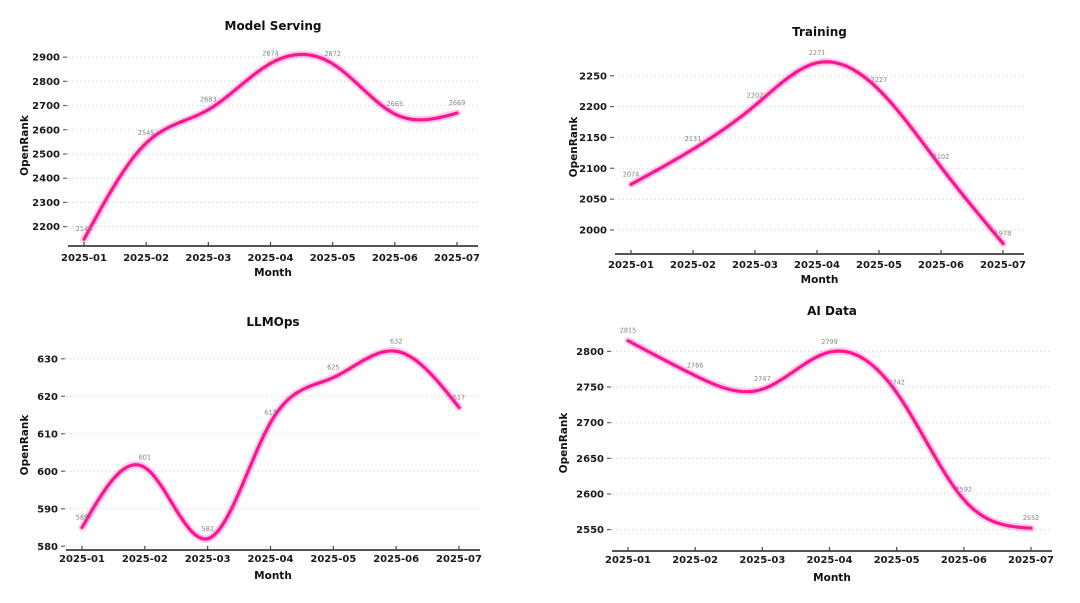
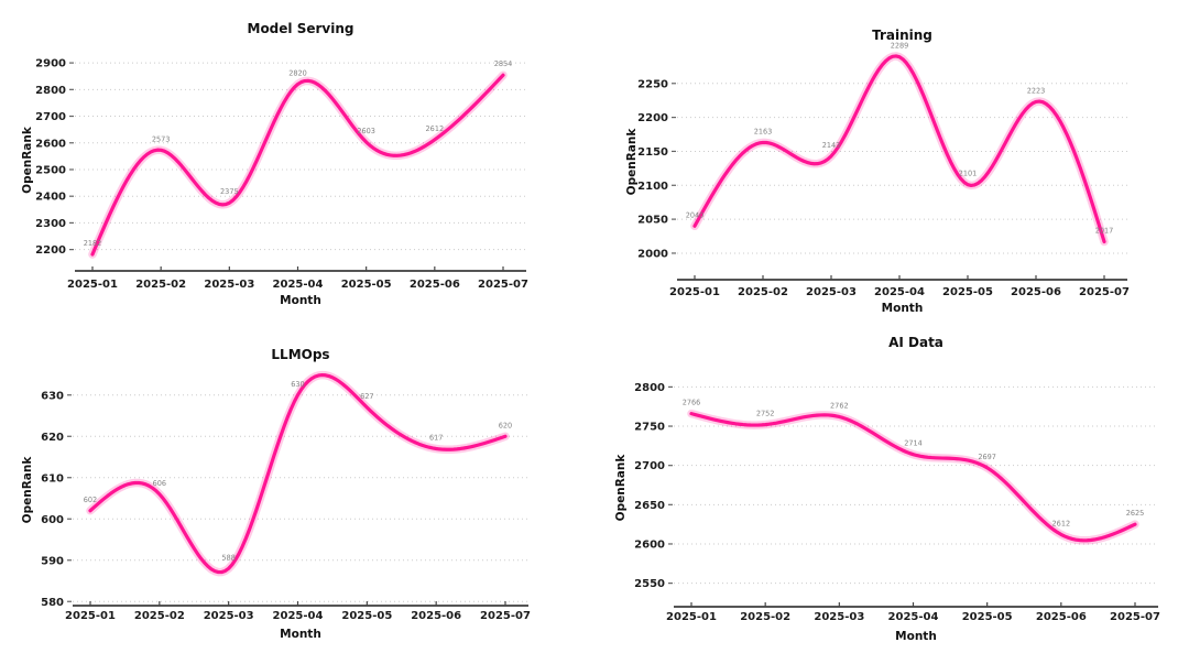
Model Serving/2025-01: 2148 -> 2182
Model Serving/2025-02: 2545 -> 2573
Model Serving/2025-03: 2683 -> 2375
Model Serving/2025-04: 2874 -> 2820
Model Serving/2025-05: 2872 -> 2603
Model Serving/2025-06: 2665 -> 2612
Model Serving/2025-07: 2669 -> 2854
Training/2025-01: 2074 -> 2040
Training/2025-02: 2131 -> 2163
Training/2025-03: 2202 -> 2143
Training/2025-04: 2271 -> 2289
Training/2025-05: 2227 -> 2101
Training/2025-06: 2102 -> 2223
Training/2025-07: 1978 -> 2017
LLMOps/2025-01: 585 -> 602
LLMOps/2025-02: 601 -> 606
LLMOps/2025-03: 582 -> 588
LLMOps/2025-04: 613 -> 630
LLMOps/2025-05: 625 -> 627
LLMOps/2025-06: 632 -> 617
LLMOps/2025-07: 617 -> 620
AI Data/2025-01: 2815 -> 2766
AI Data/2025-02: 2766 -> 2752
AI Data/2025-03: 2747 -> 2762
AI Data/2025-04: 2799 -> 2714
AI Data/2025-05: 2742 -> 2697
AI Data/2025-06: 2592 -> 2612
AI Data/2025-07: 2552 -> 2625
